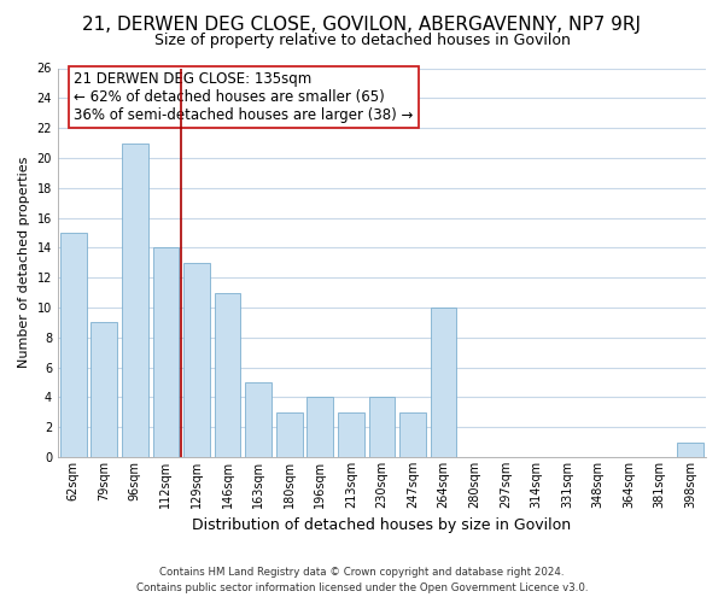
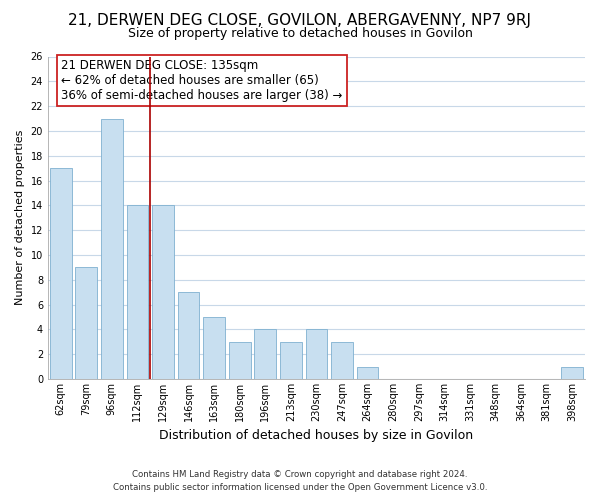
62sqm: 15 -> 17
129sqm: 13 -> 14
146sqm: 11 -> 7
264sqm: 10 -> 1
